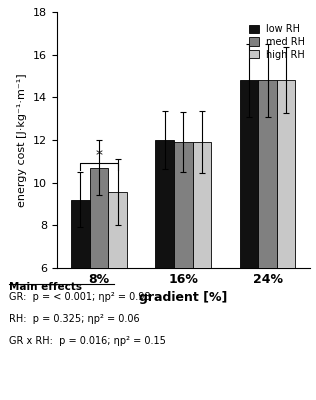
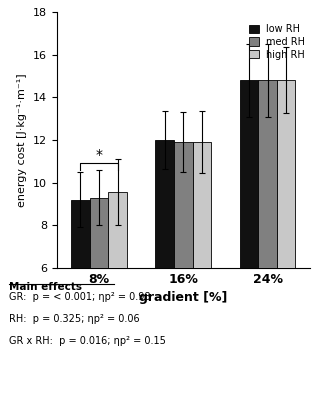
med RH/8%: 10.7 -> 9.3
